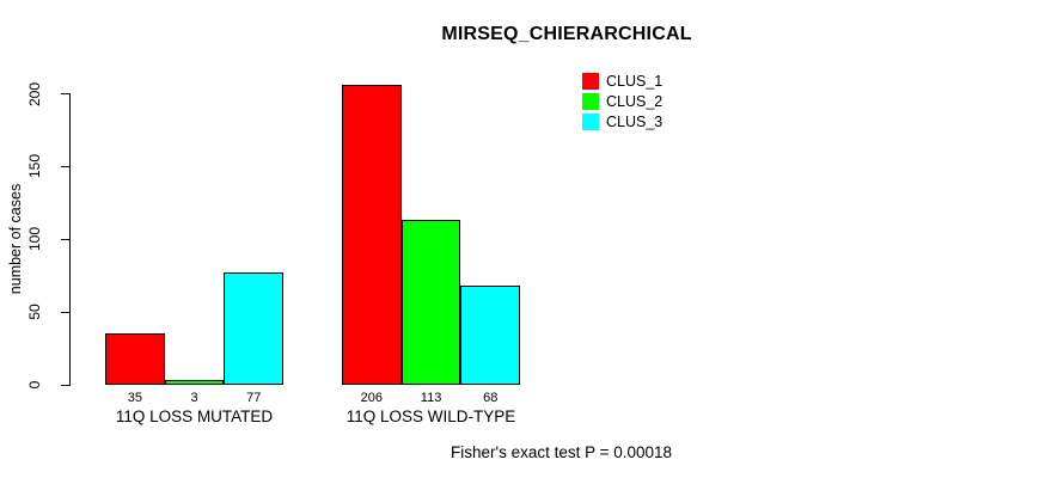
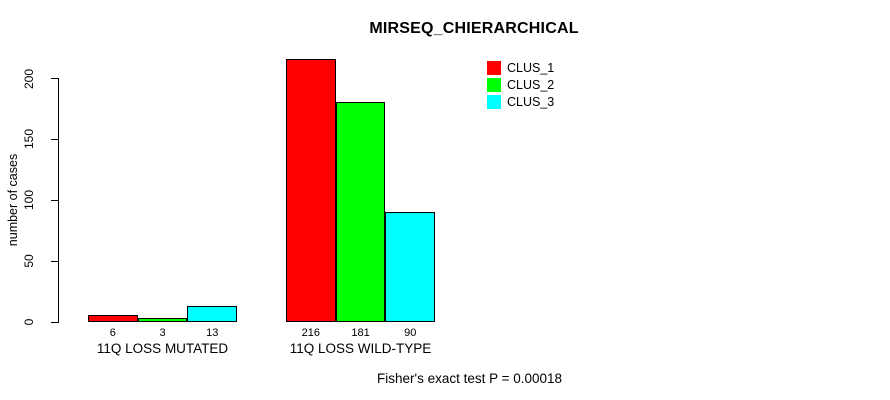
CLUS_1/11Q LOSS MUTATED: 35 -> 6
CLUS_3/11Q LOSS MUTATED: 77 -> 13
CLUS_1/11Q LOSS WILD-TYPE: 206 -> 216
CLUS_2/11Q LOSS WILD-TYPE: 113 -> 181
CLUS_3/11Q LOSS WILD-TYPE: 68 -> 90
